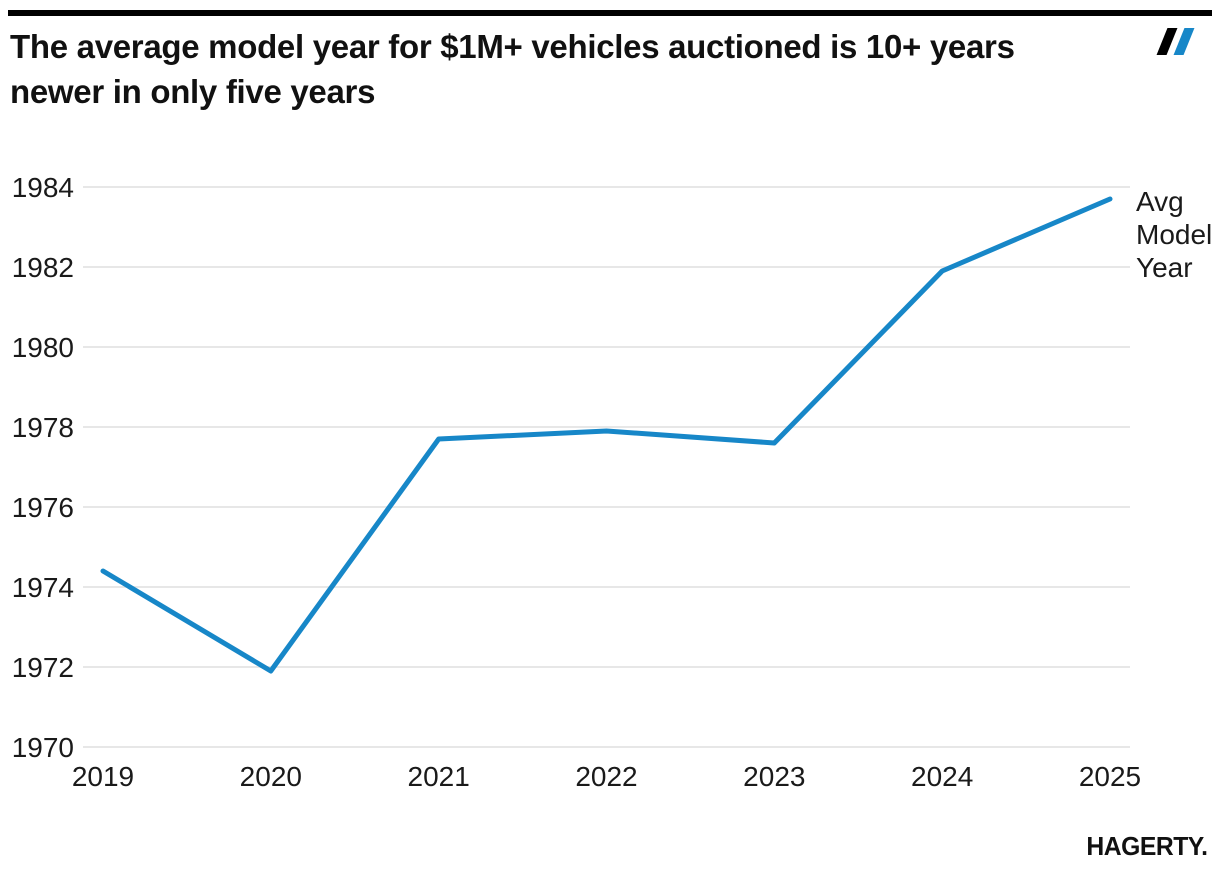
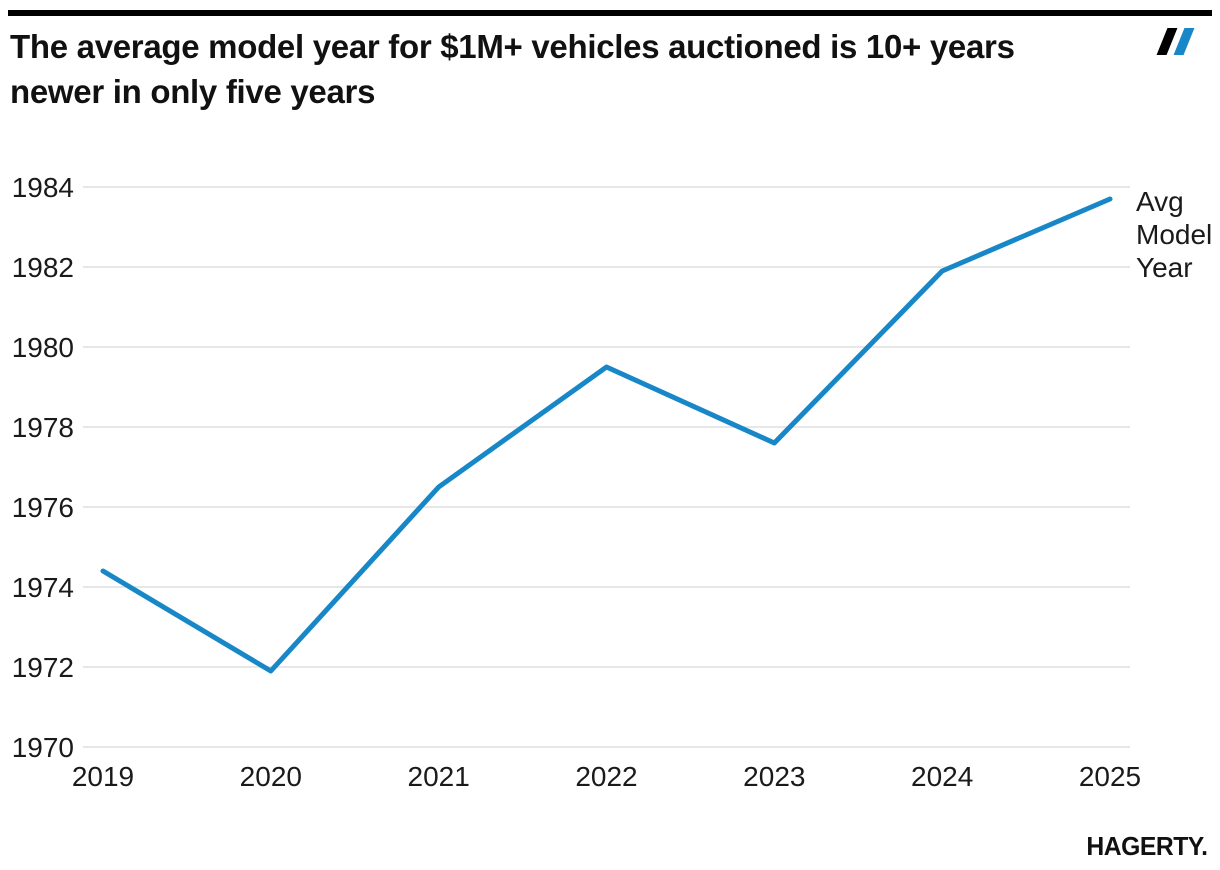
2021: 1977.7 -> 1976.5
2022: 1977.9 -> 1979.5
